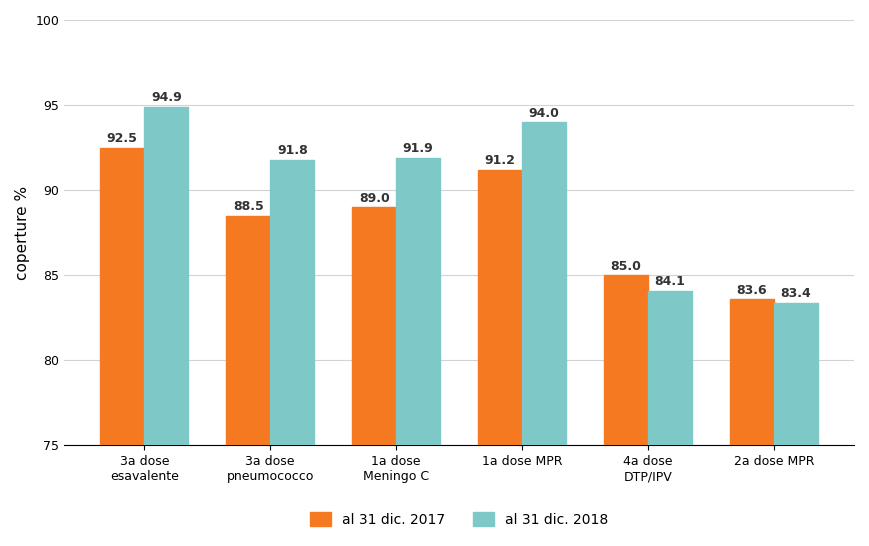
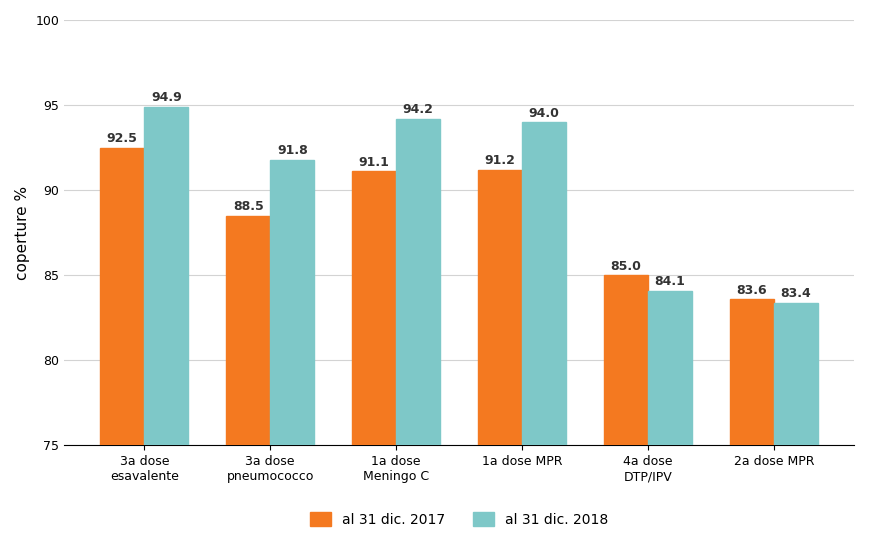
al 31 dic. 2017/1a dose Meningo C: 89.0 -> 91.1
al 31 dic. 2018/1a dose Meningo C: 91.9 -> 94.2
